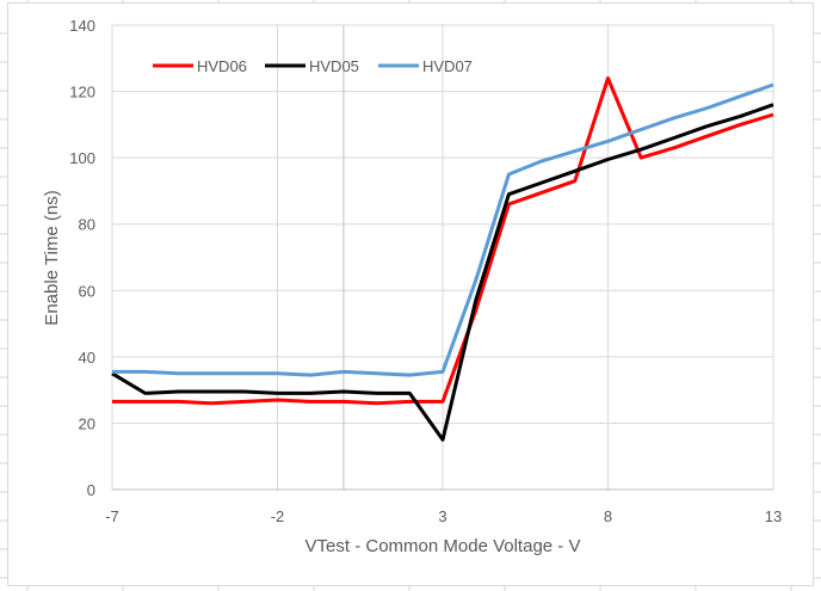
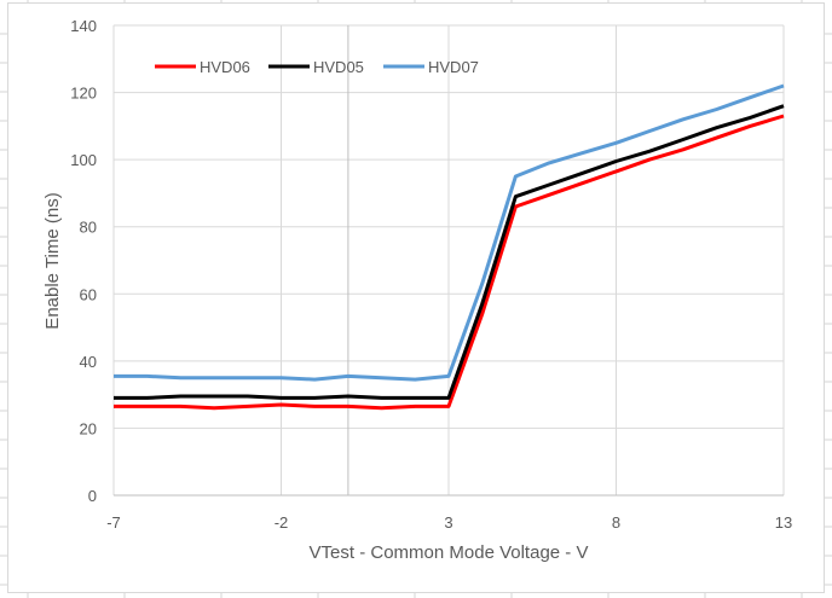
HVD05/-7: 35 -> 29
HVD05/3: 15 -> 29
HVD06/8: 124 -> 96
